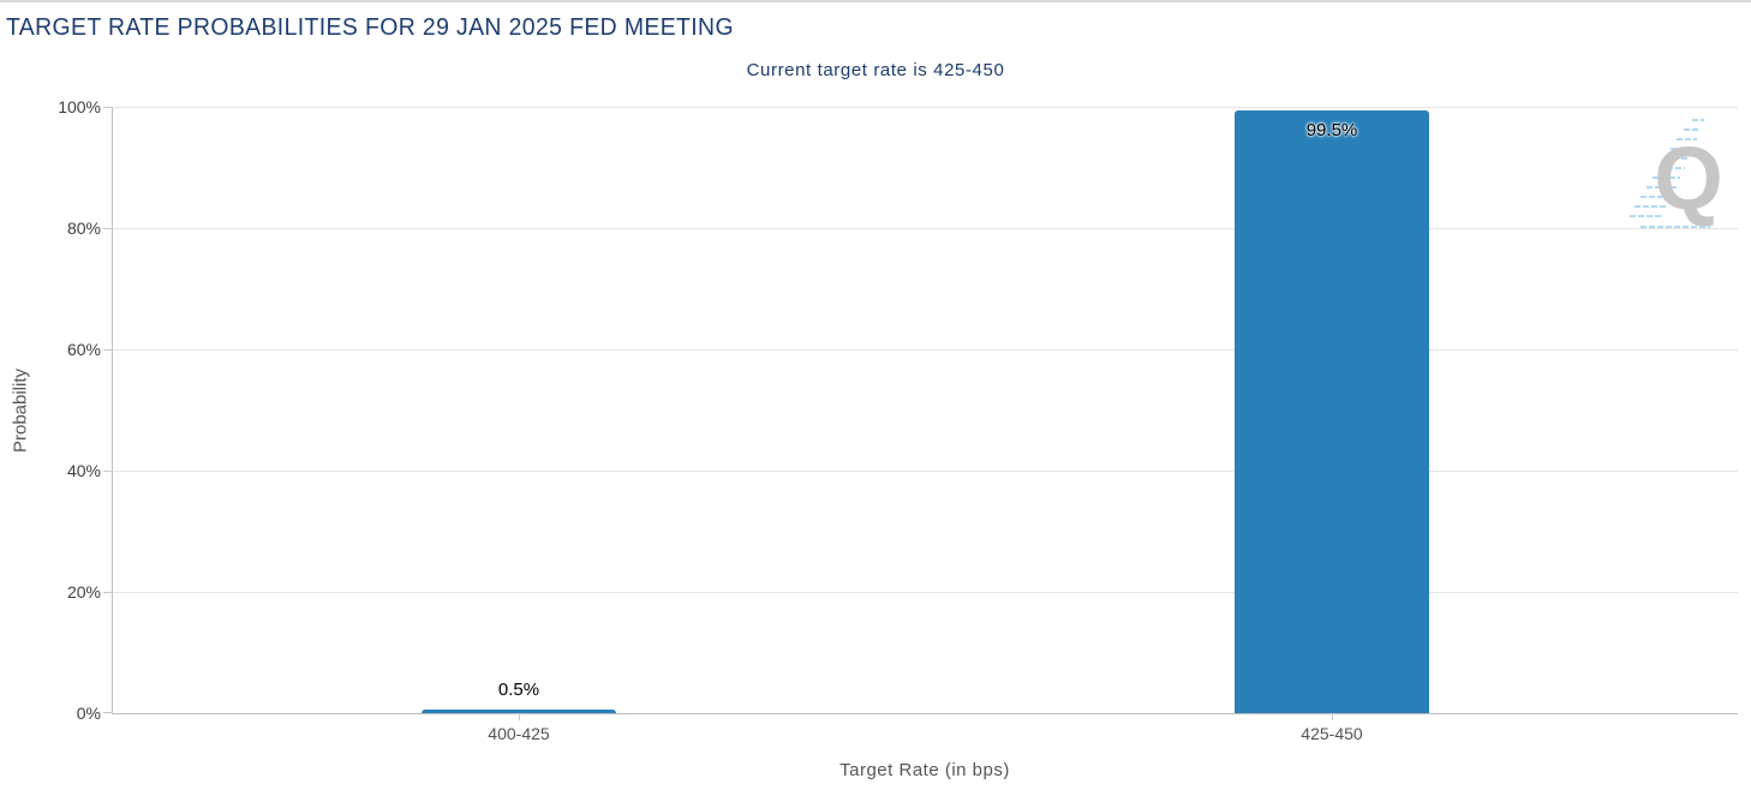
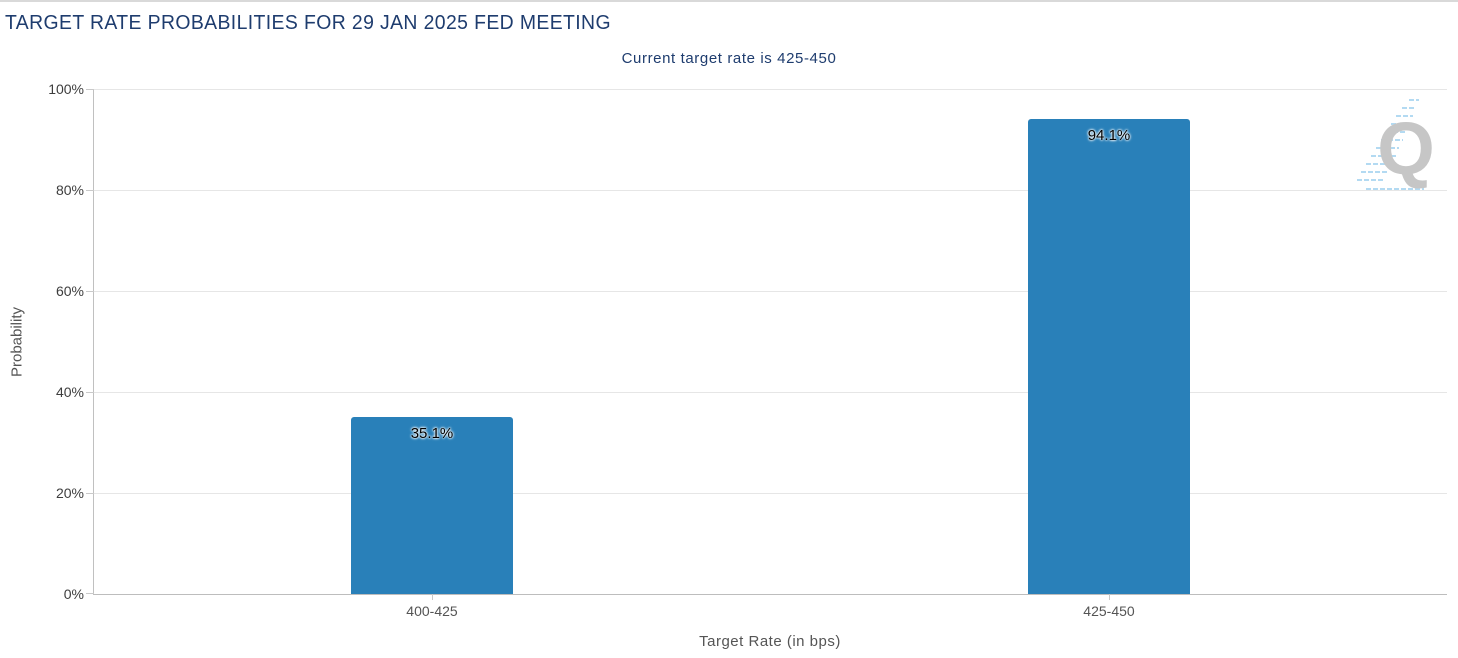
400-425: 0.5% -> 35.1%
425-450: 99.5% -> 94.1%
